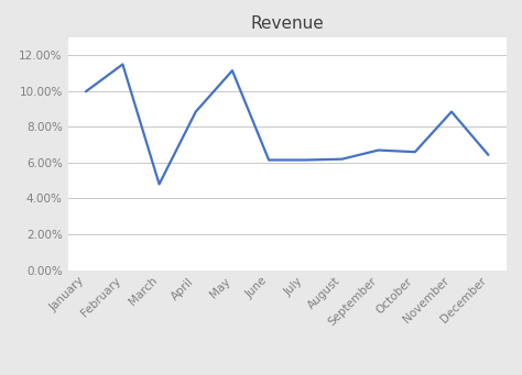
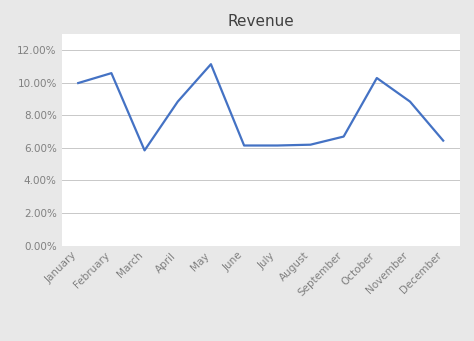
February: 11.5% -> 10.6%
March: 4.8% -> 5.9%
October: 6.6% -> 10.3%
